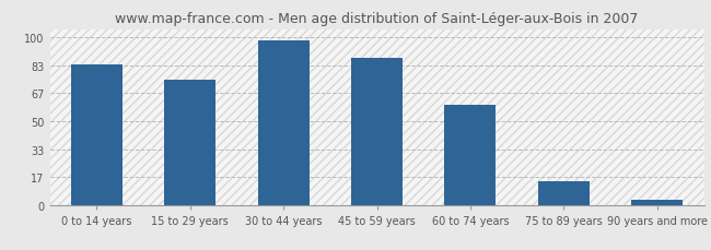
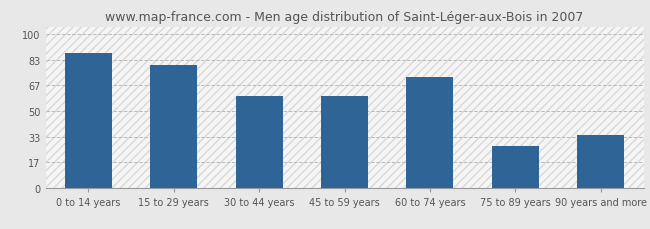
0 to 14 years: 84 -> 88
15 to 29 years: 75 -> 80
30 to 44 years: 98 -> 60
45 to 59 years: 88 -> 60
60 to 74 years: 60 -> 72
75 to 89 years: 14 -> 27
90 years and more: 3 -> 34
